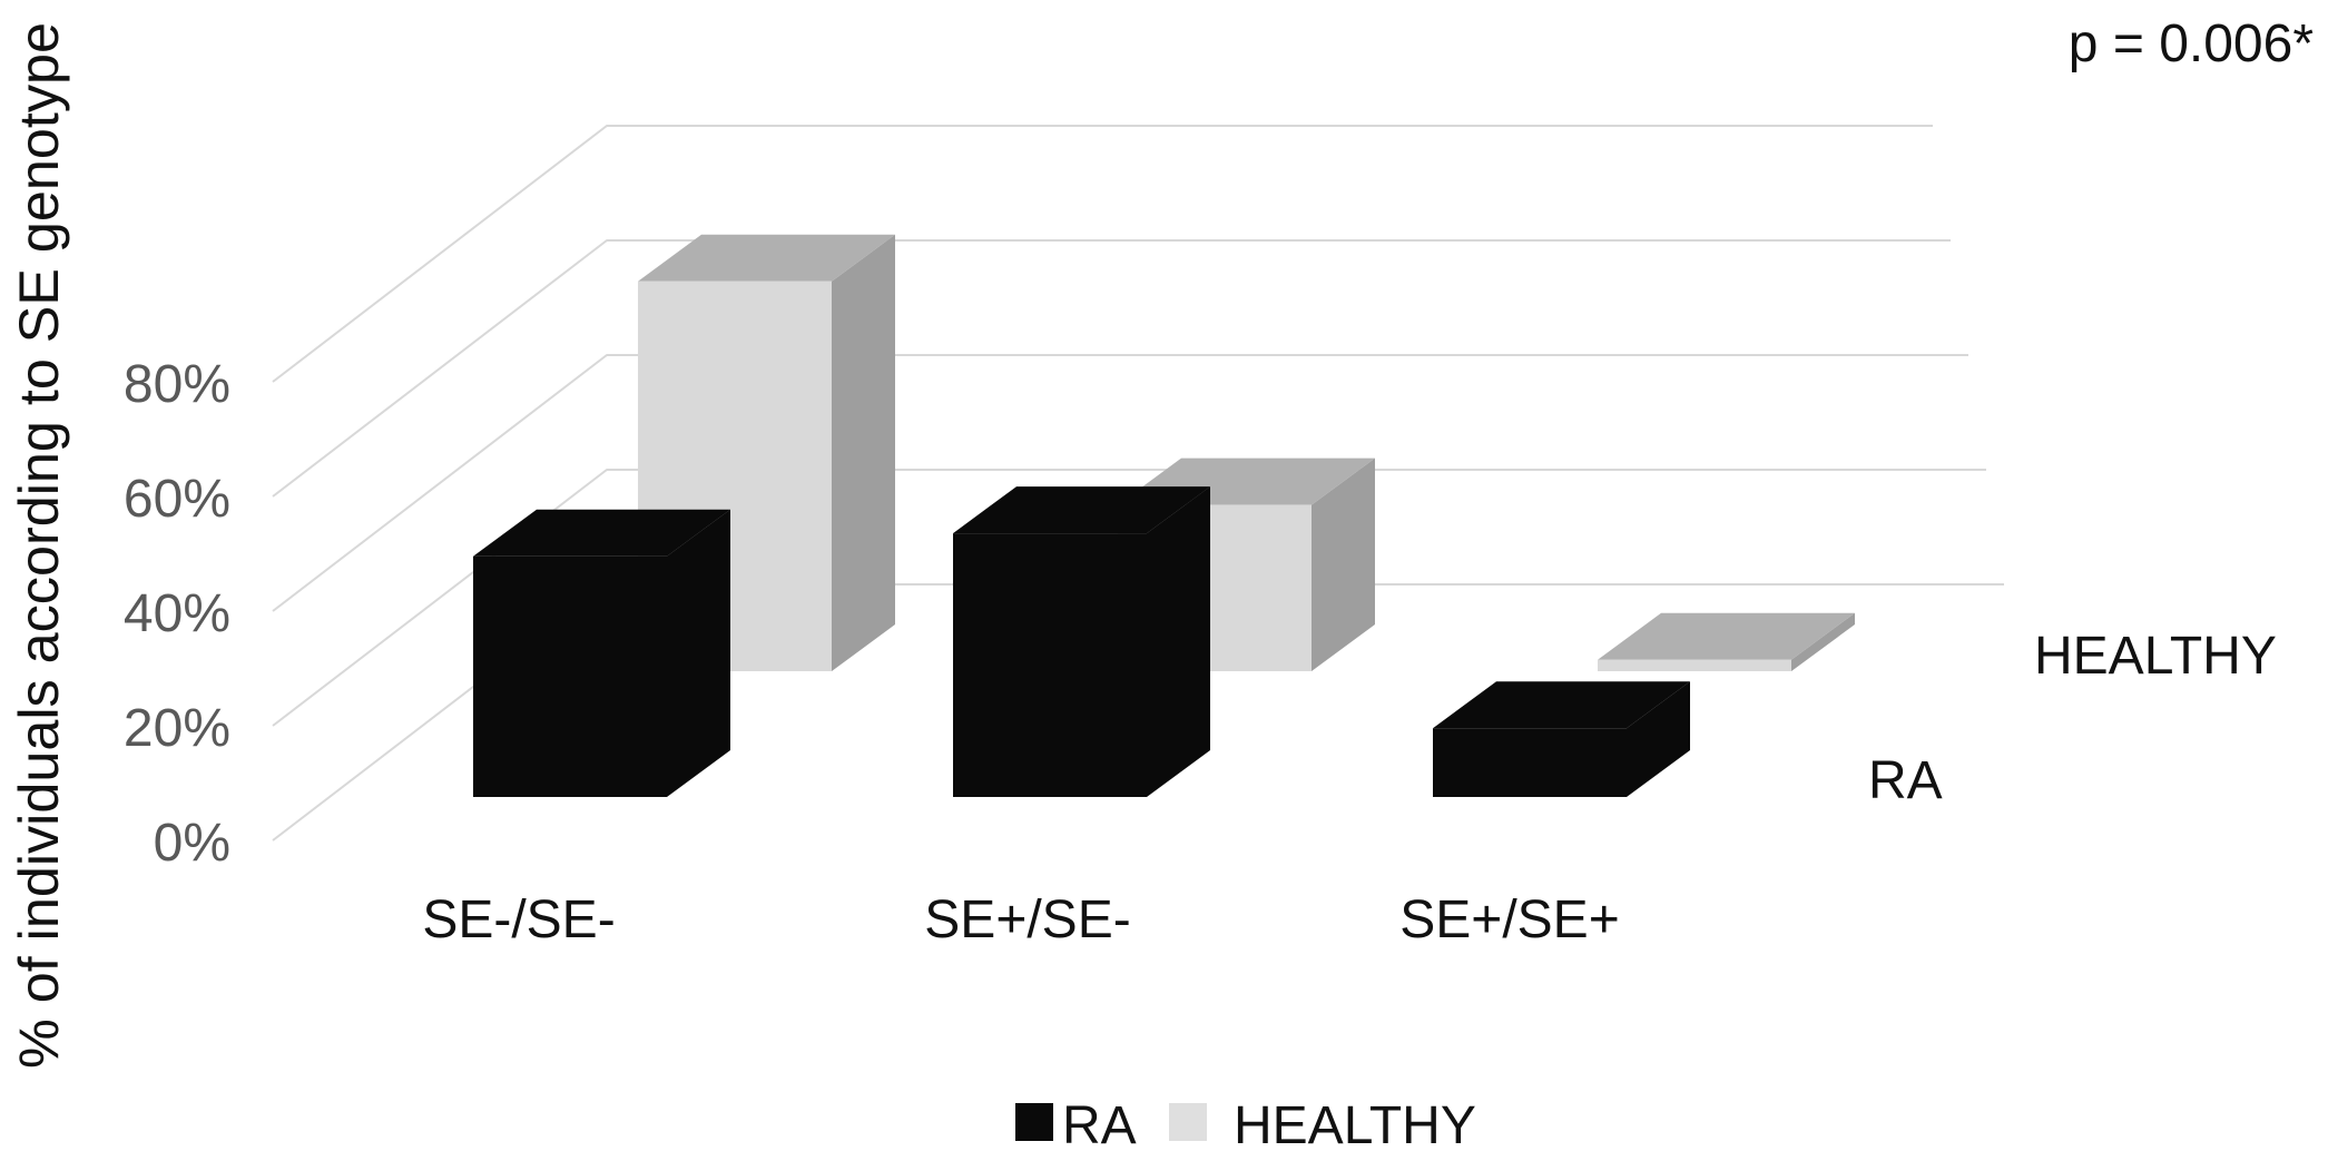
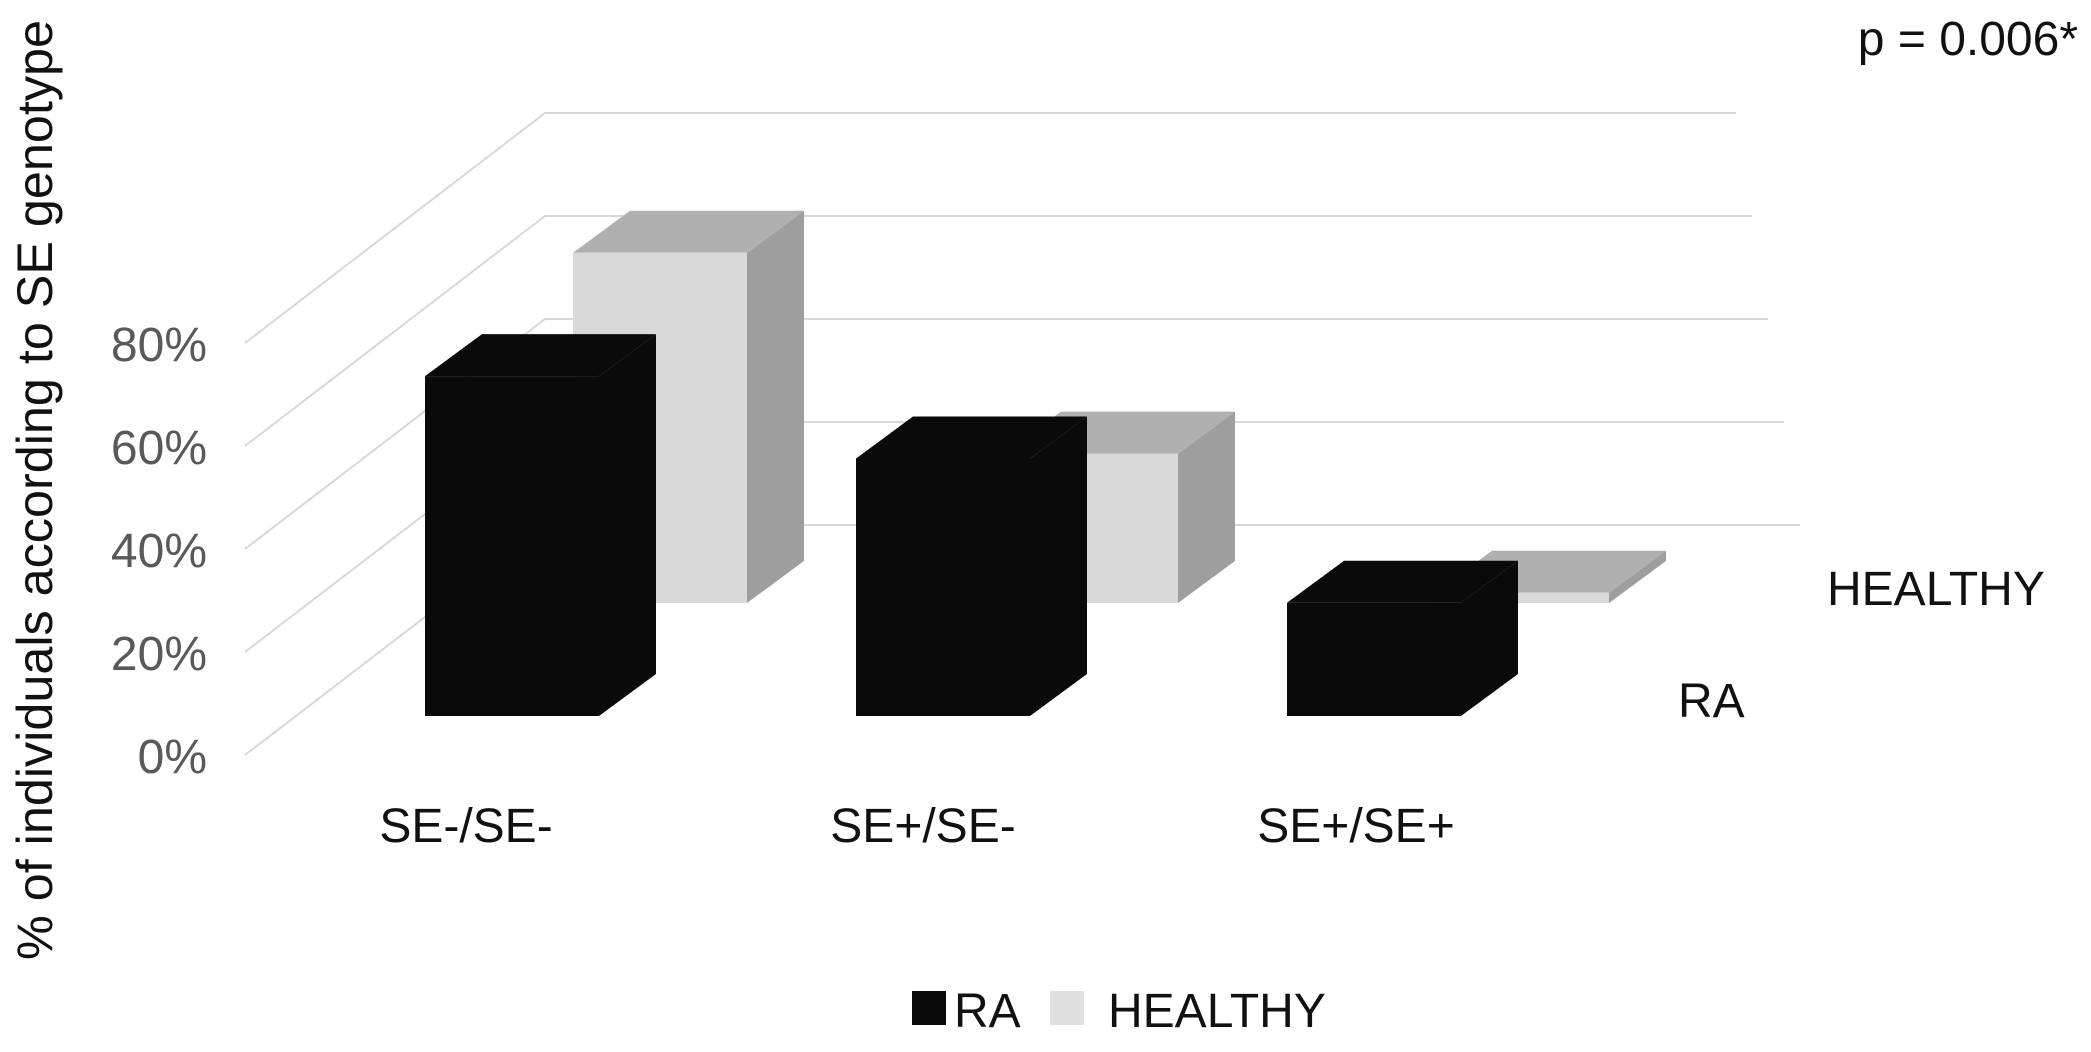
RA/SE-/SE-: 42% -> 66%
RA/SE+/SE-: 46% -> 50%
RA/SE+/SE+: 12% -> 22%
